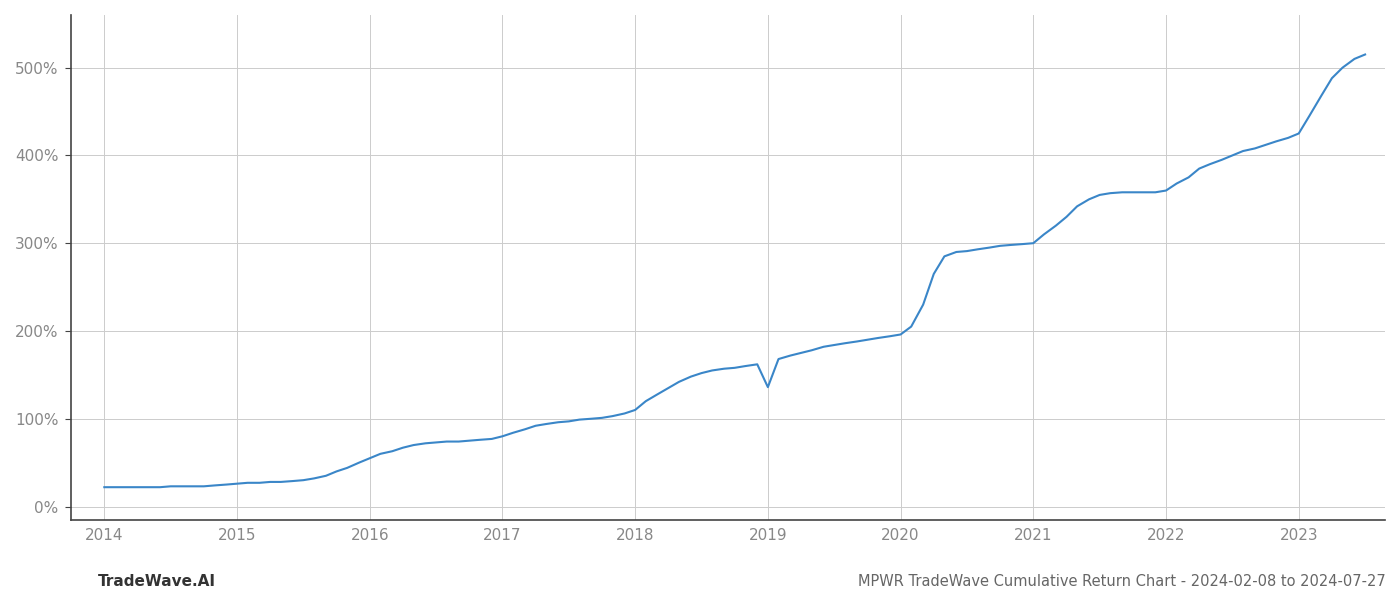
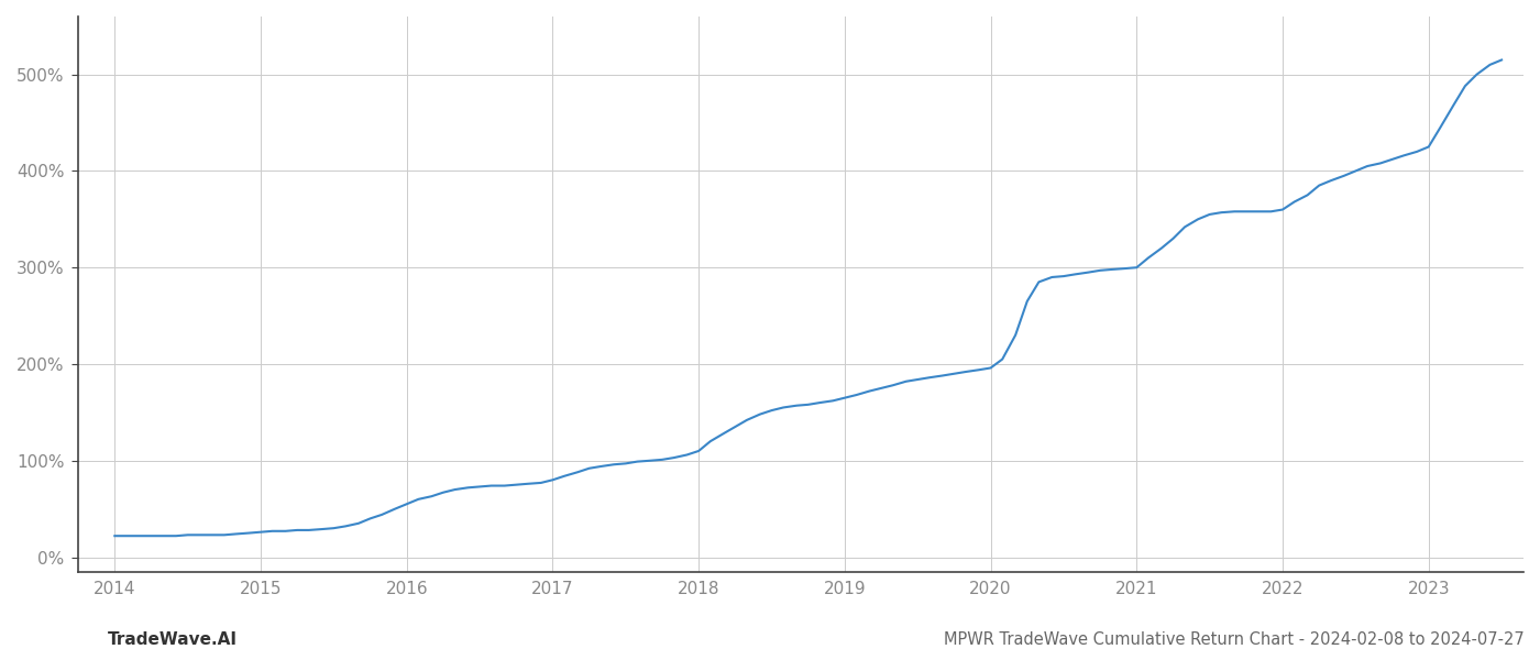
2019: 136% -> 165%
